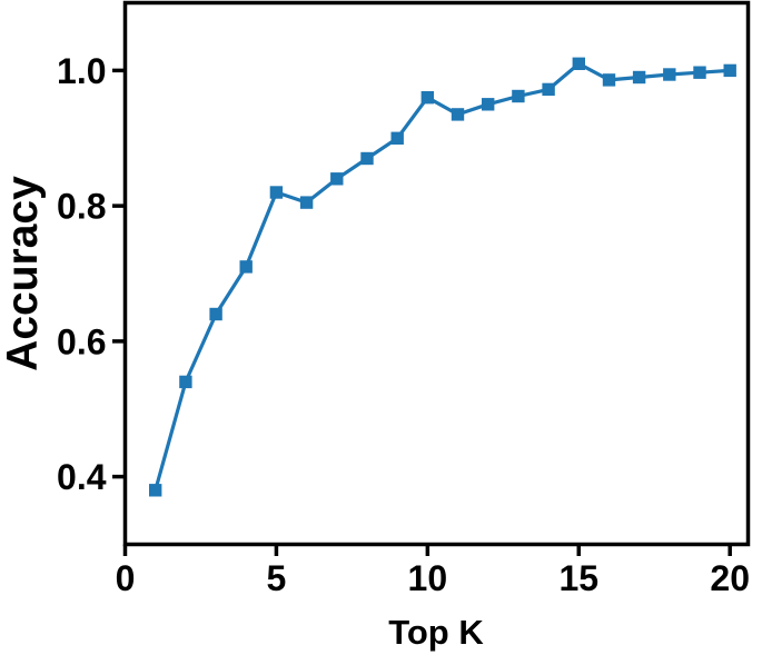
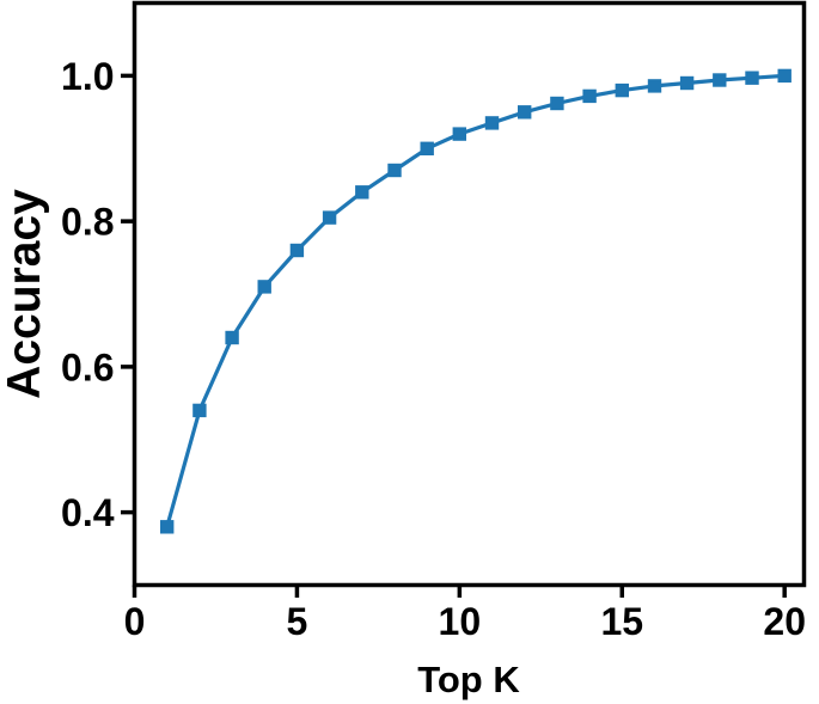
5: 0.82 -> 0.76
10: 0.96 -> 0.92
15: 1.01 -> 0.98
